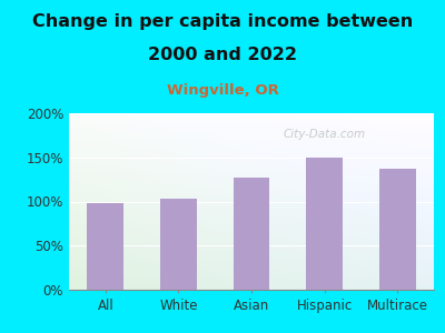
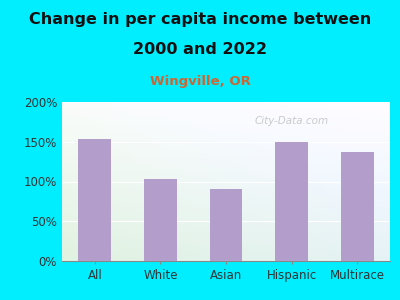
All: 98% -> 154%
Asian: 127% -> 90%
